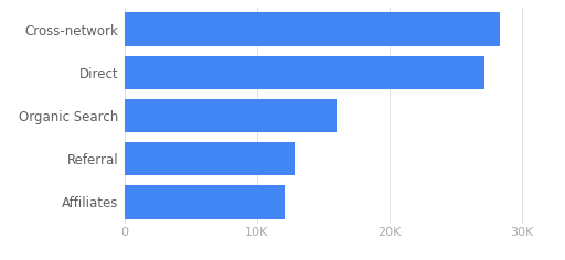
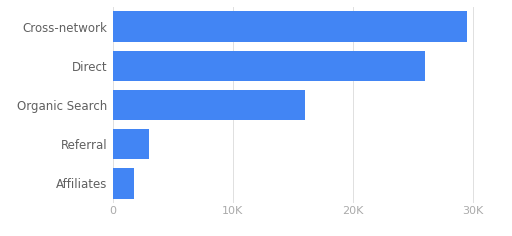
Cross-network: 28.4K -> 29.5K
Direct: 27.2K -> 26.0K
Referral: 12.9K -> 3.0K
Affiliates: 12.1K -> 1.8K
